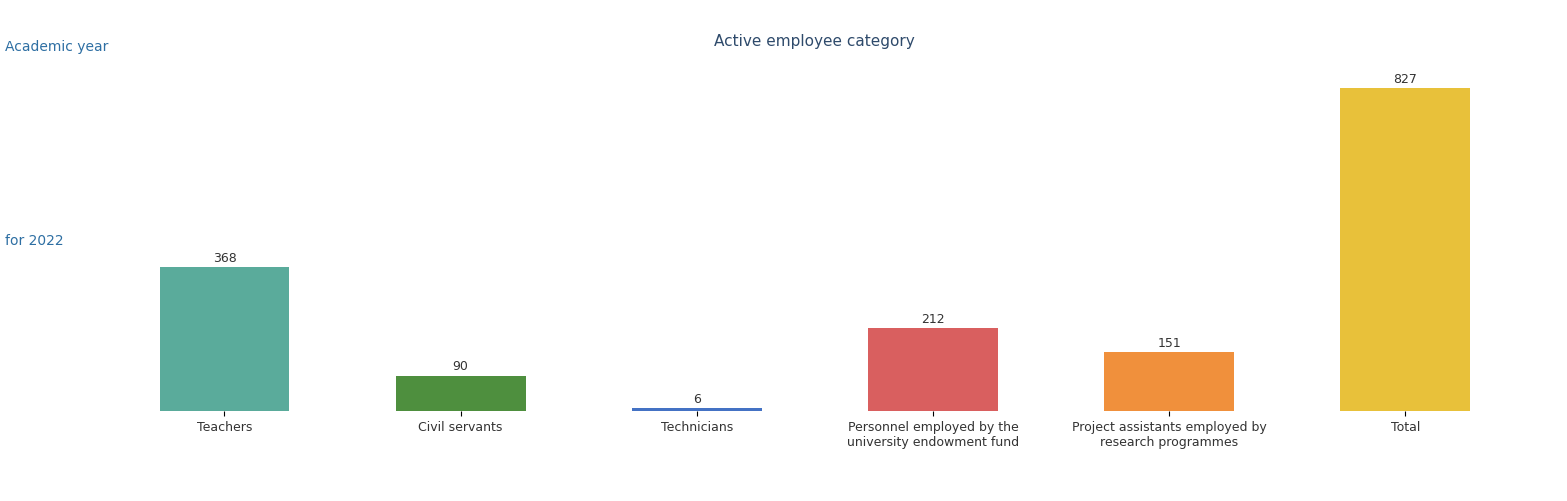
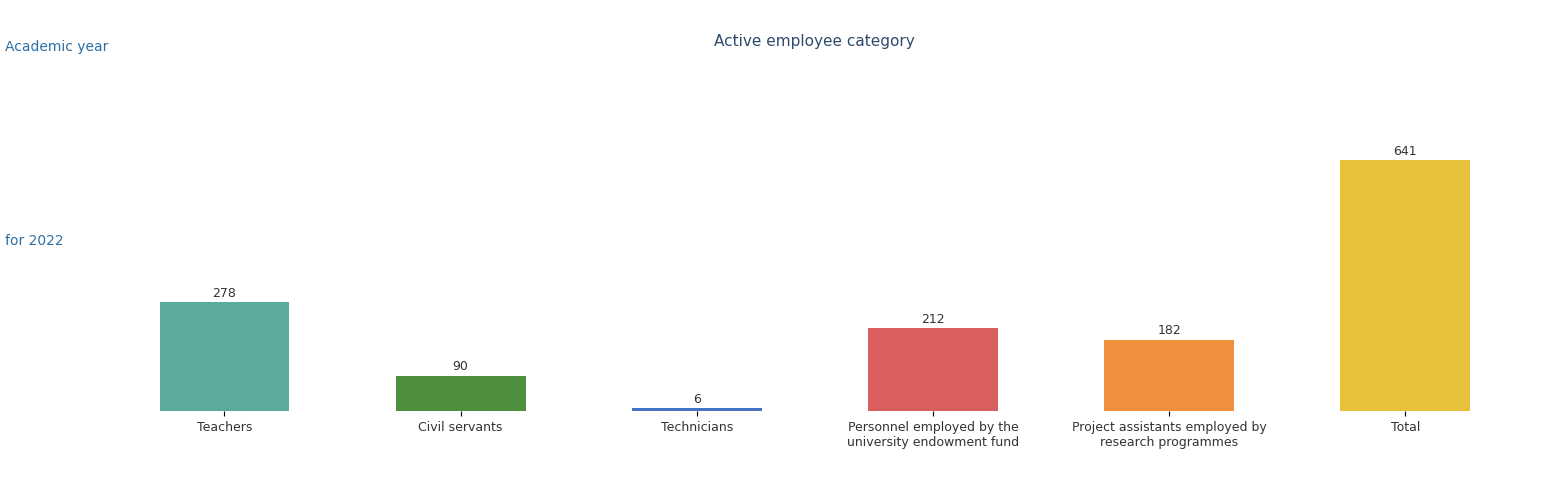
Teachers: 368 -> 278
Project assistants employed by research programmes: 151 -> 182
Total: 827 -> 641
